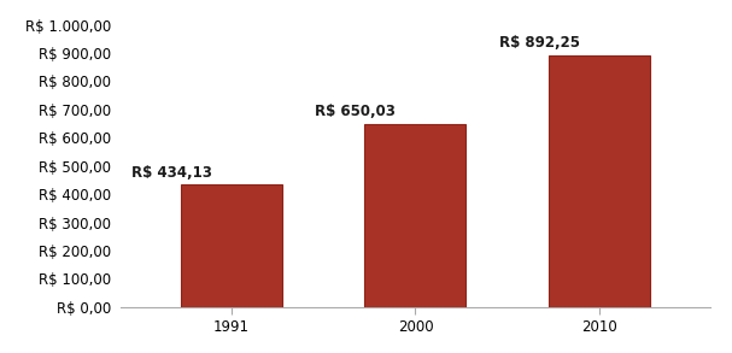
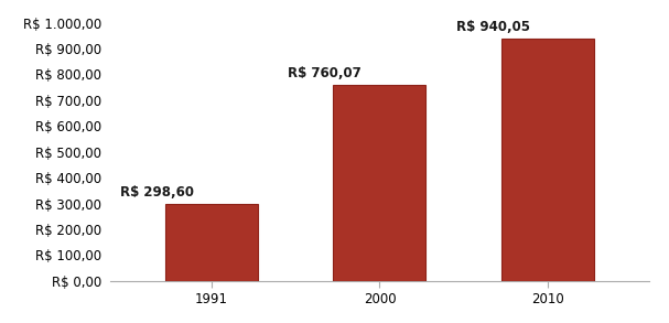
1991: 434,13 -> 298,60
2000: 650,03 -> 760,07
2010: 892,25 -> 940,05
